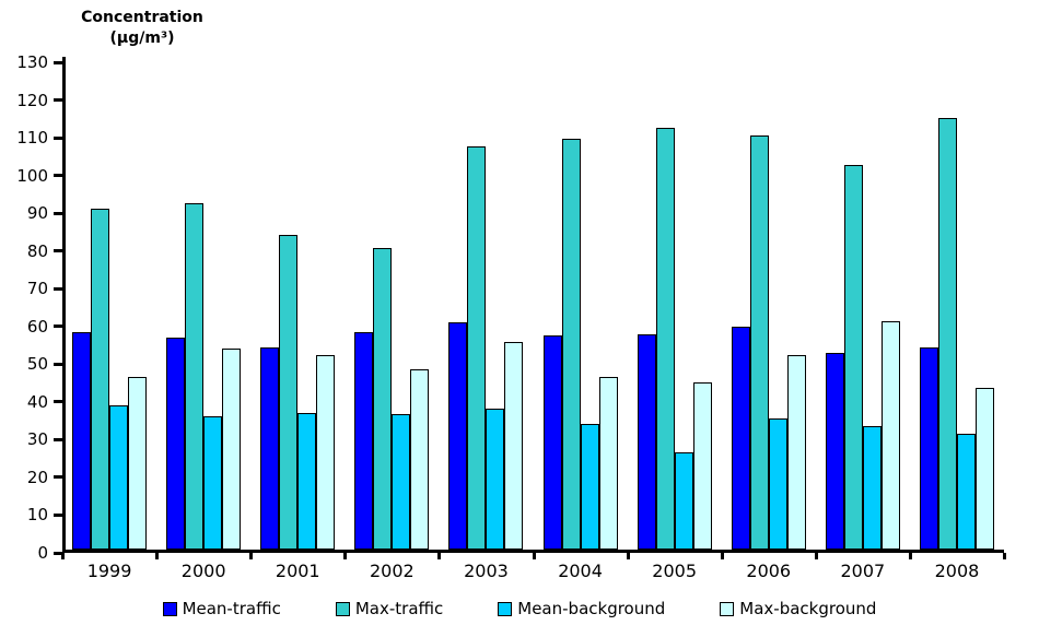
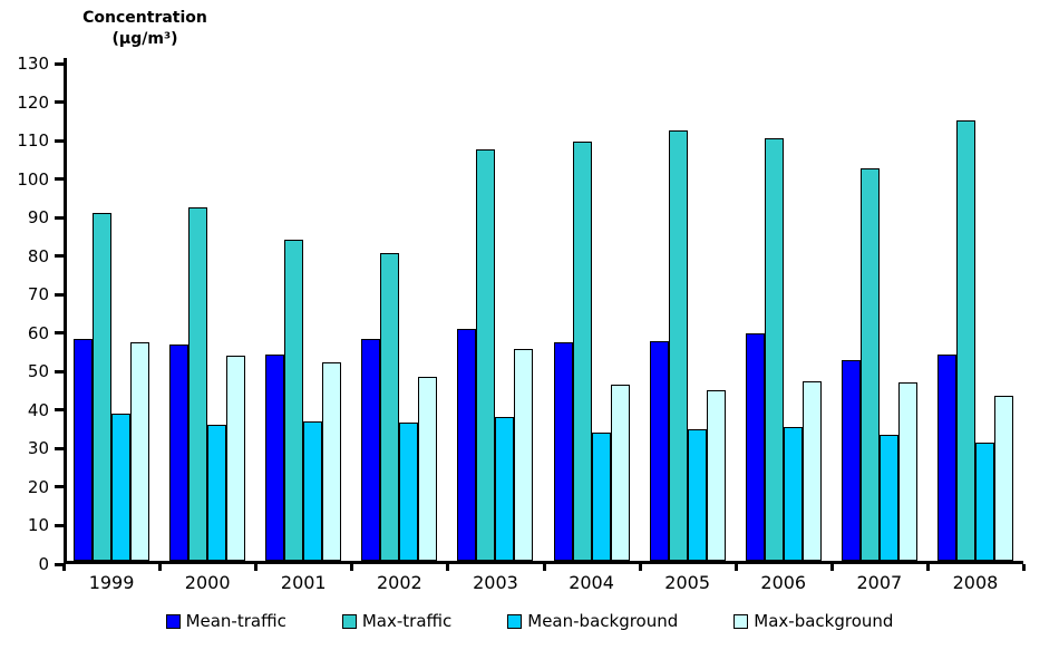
Max-background/1999: 46 -> 57
Mean-background/2005: 26 -> 34
Max-background/2006: 52 -> 47
Max-background/2007: 61 -> 46
